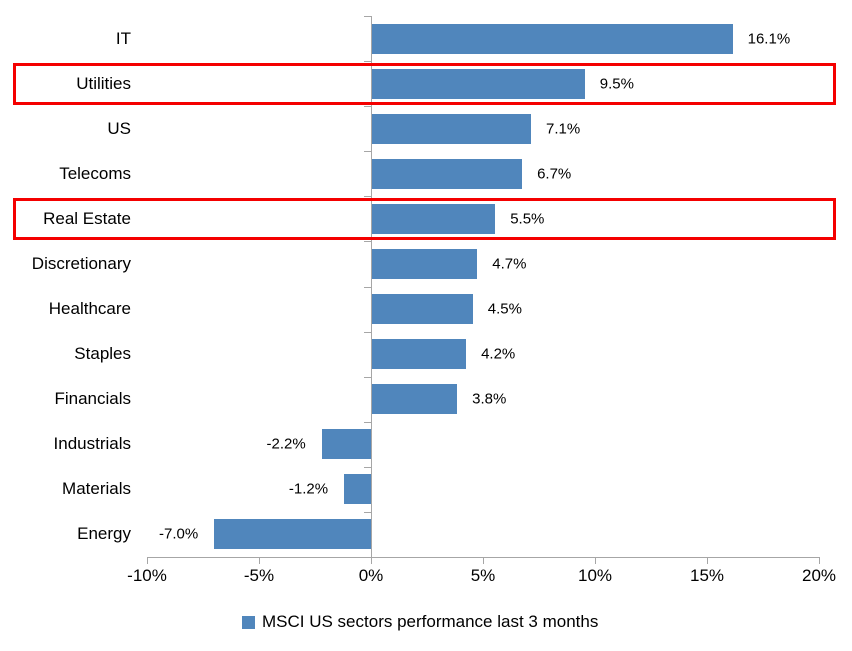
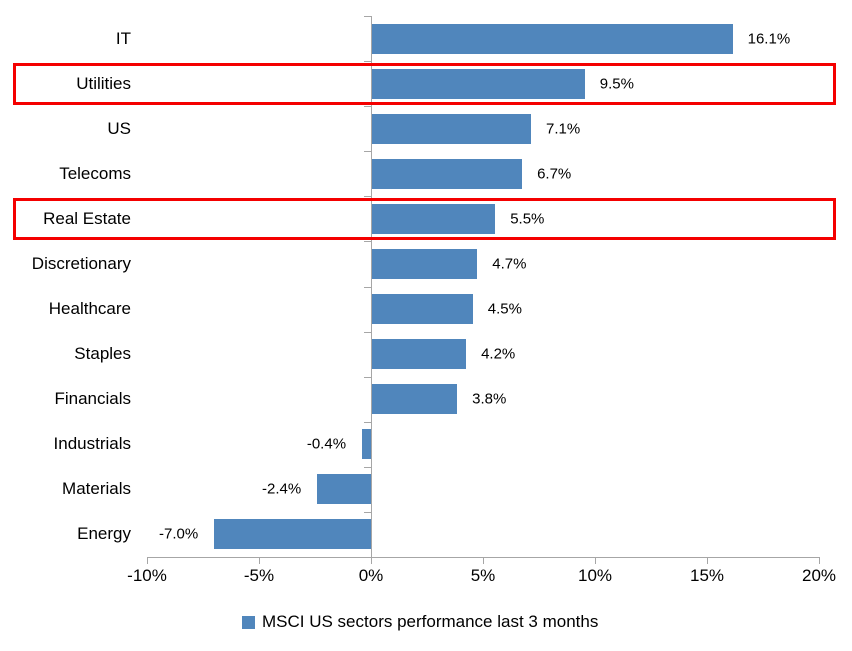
Industrials: -2.2% -> -0.4%
Materials: -1.2% -> -2.4%
